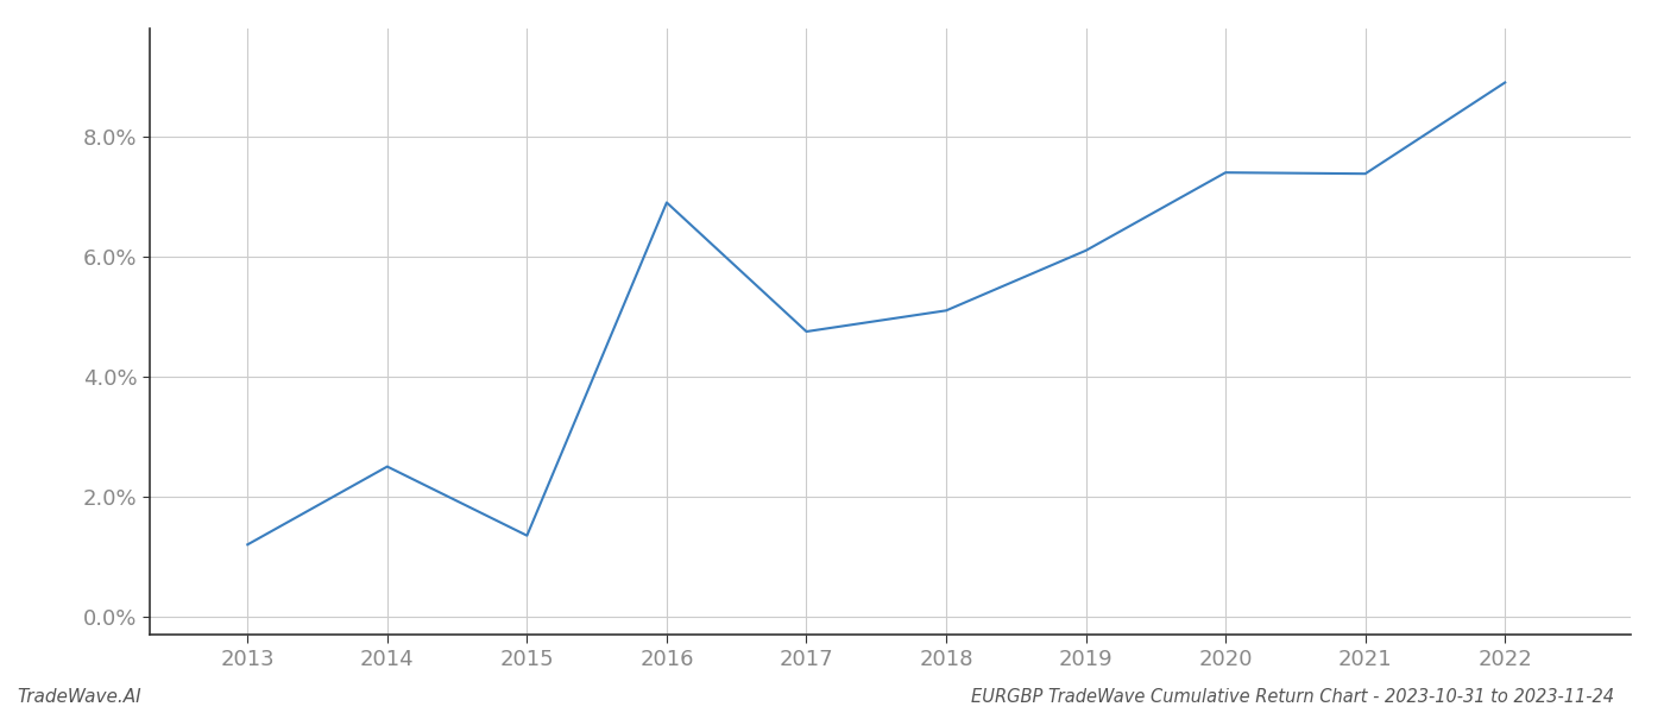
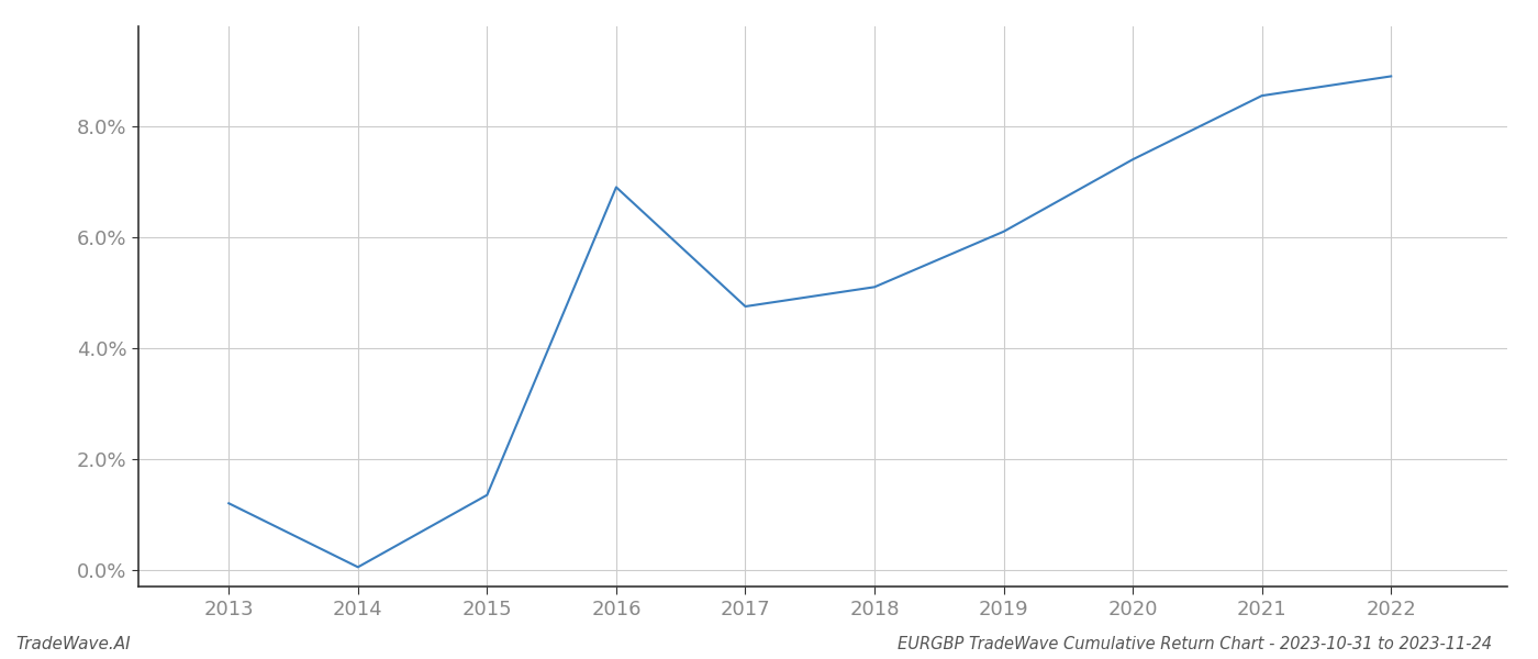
2014: 2.50% -> 0.05%
2021: 7.38% -> 8.55%
